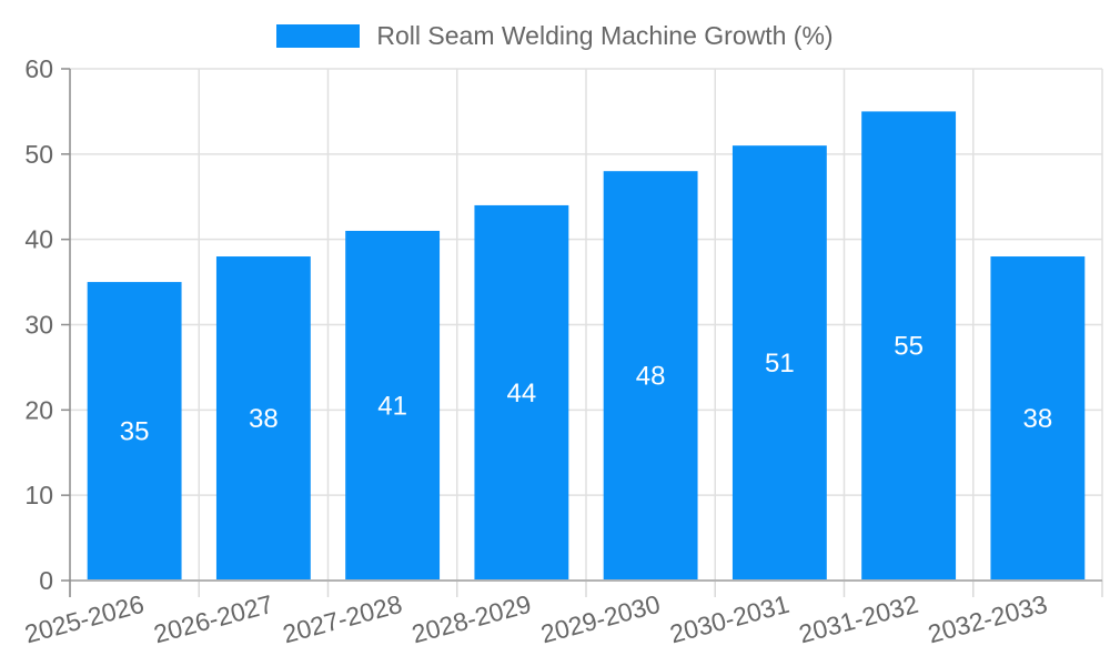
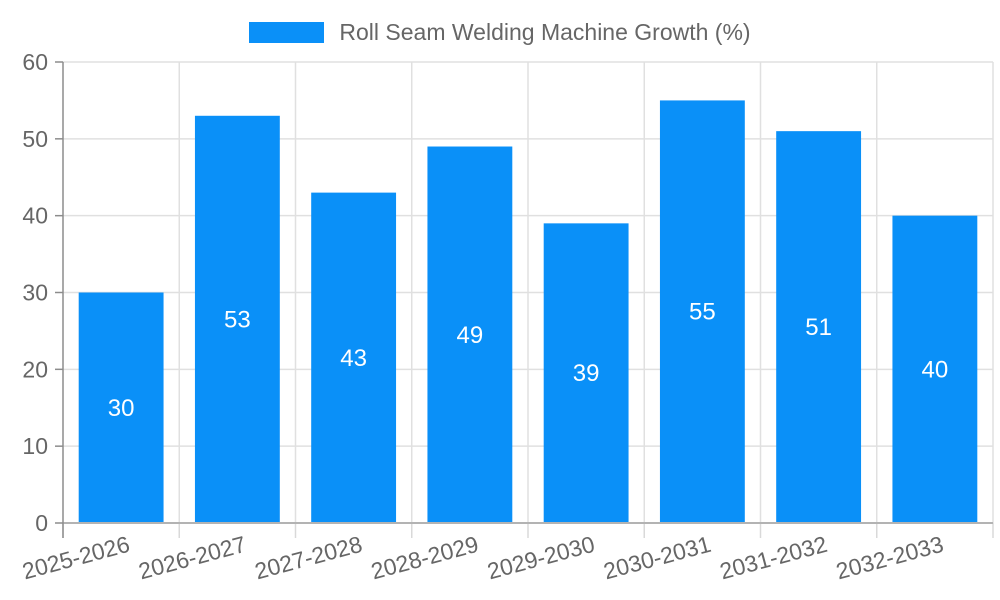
2025-2026: 35 -> 30
2026-2027: 38 -> 53
2027-2028: 41 -> 43
2028-2029: 44 -> 49
2029-2030: 48 -> 39
2030-2031: 51 -> 55
2031-2032: 55 -> 51
2032-2033: 38 -> 40
